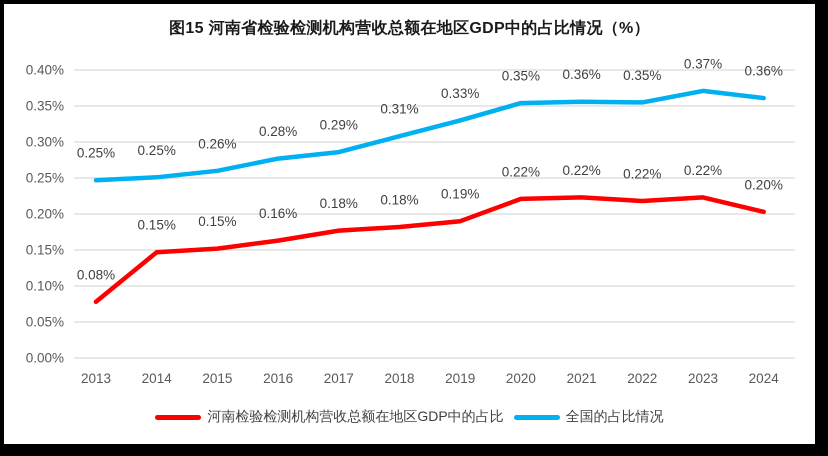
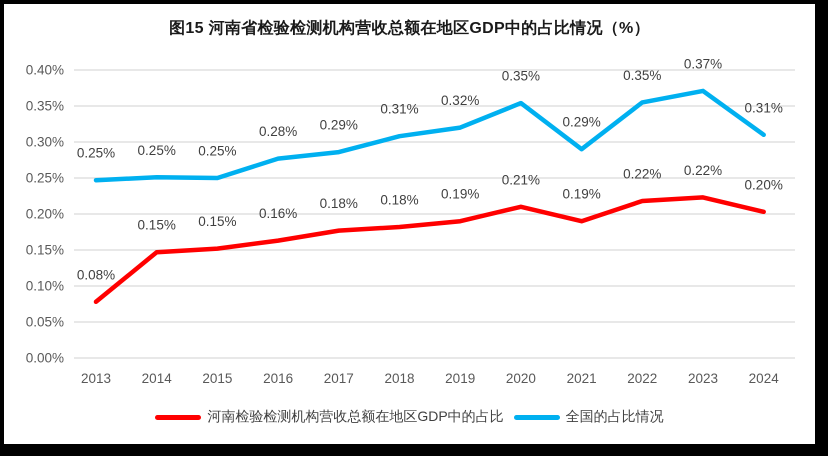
全国的占比情况/2015: 0.26% -> 0.25%
全国的占比情况/2019: 0.33% -> 0.32%
河南检验检测机构营收总额在地区GDP中的占比/2020: 0.22% -> 0.21%
河南检验检测机构营收总额在地区GDP中的占比/2021: 0.22% -> 0.19%
全国的占比情况/2021: 0.36% -> 0.29%
全国的占比情况/2024: 0.36% -> 0.31%
